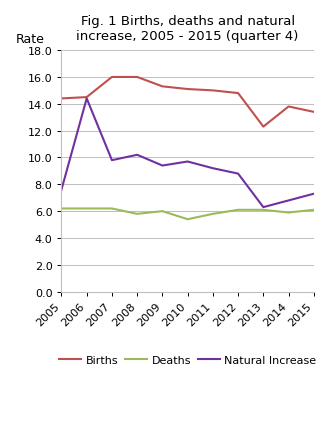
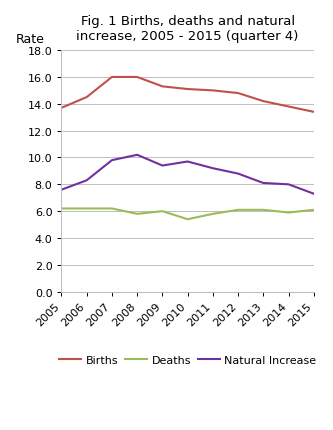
Births/2005: 14.4 -> 13.7
Natural Increase/2006: 14.4 -> 8.3
Births/2013: 12.3 -> 14.2
Natural Increase/2013: 6.3 -> 8.1
Natural Increase/2014: 6.8 -> 8.0
